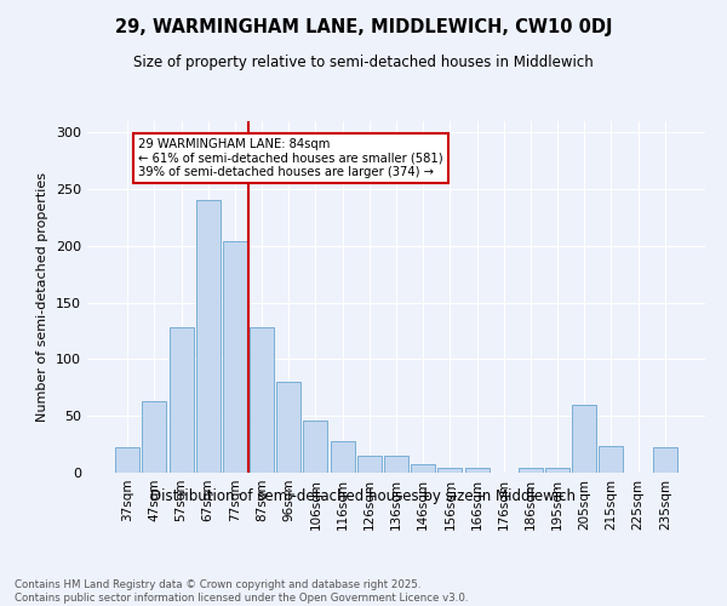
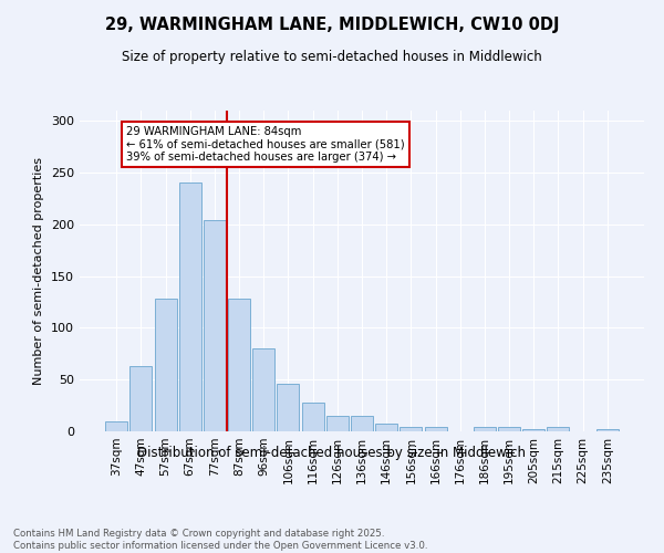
37sqm: 22 -> 10
205sqm: 60 -> 2
215sqm: 24 -> 4
235sqm: 22 -> 2
